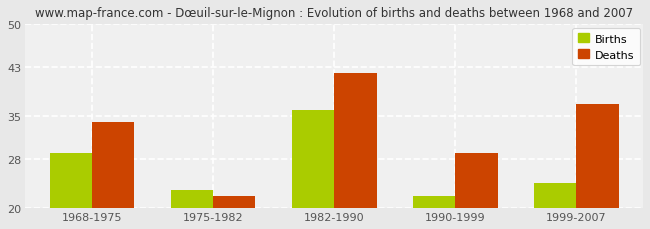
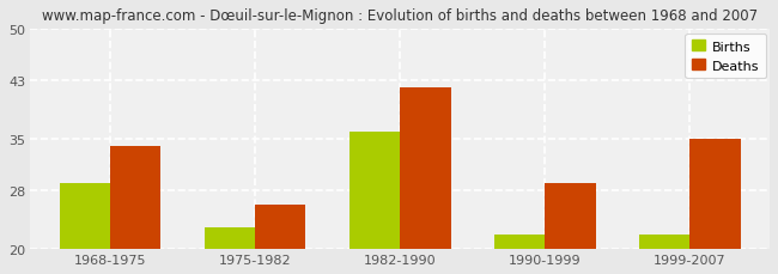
Deaths/1975-1982: 22 -> 26
Births/1999-2007: 24 -> 22
Deaths/1999-2007: 37 -> 35
